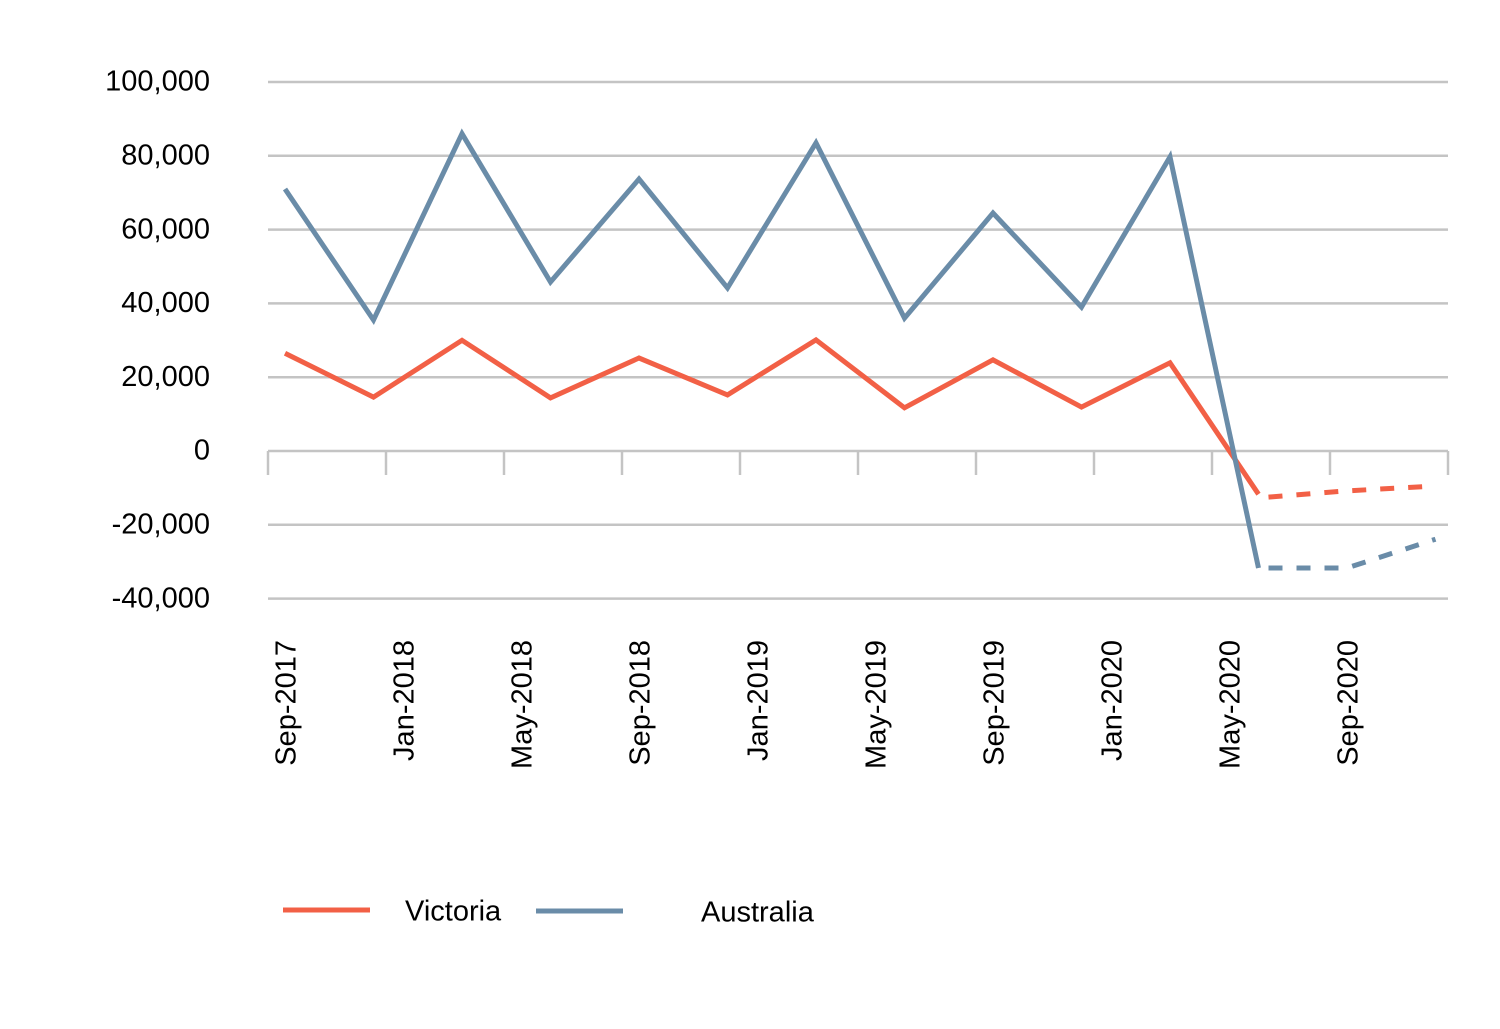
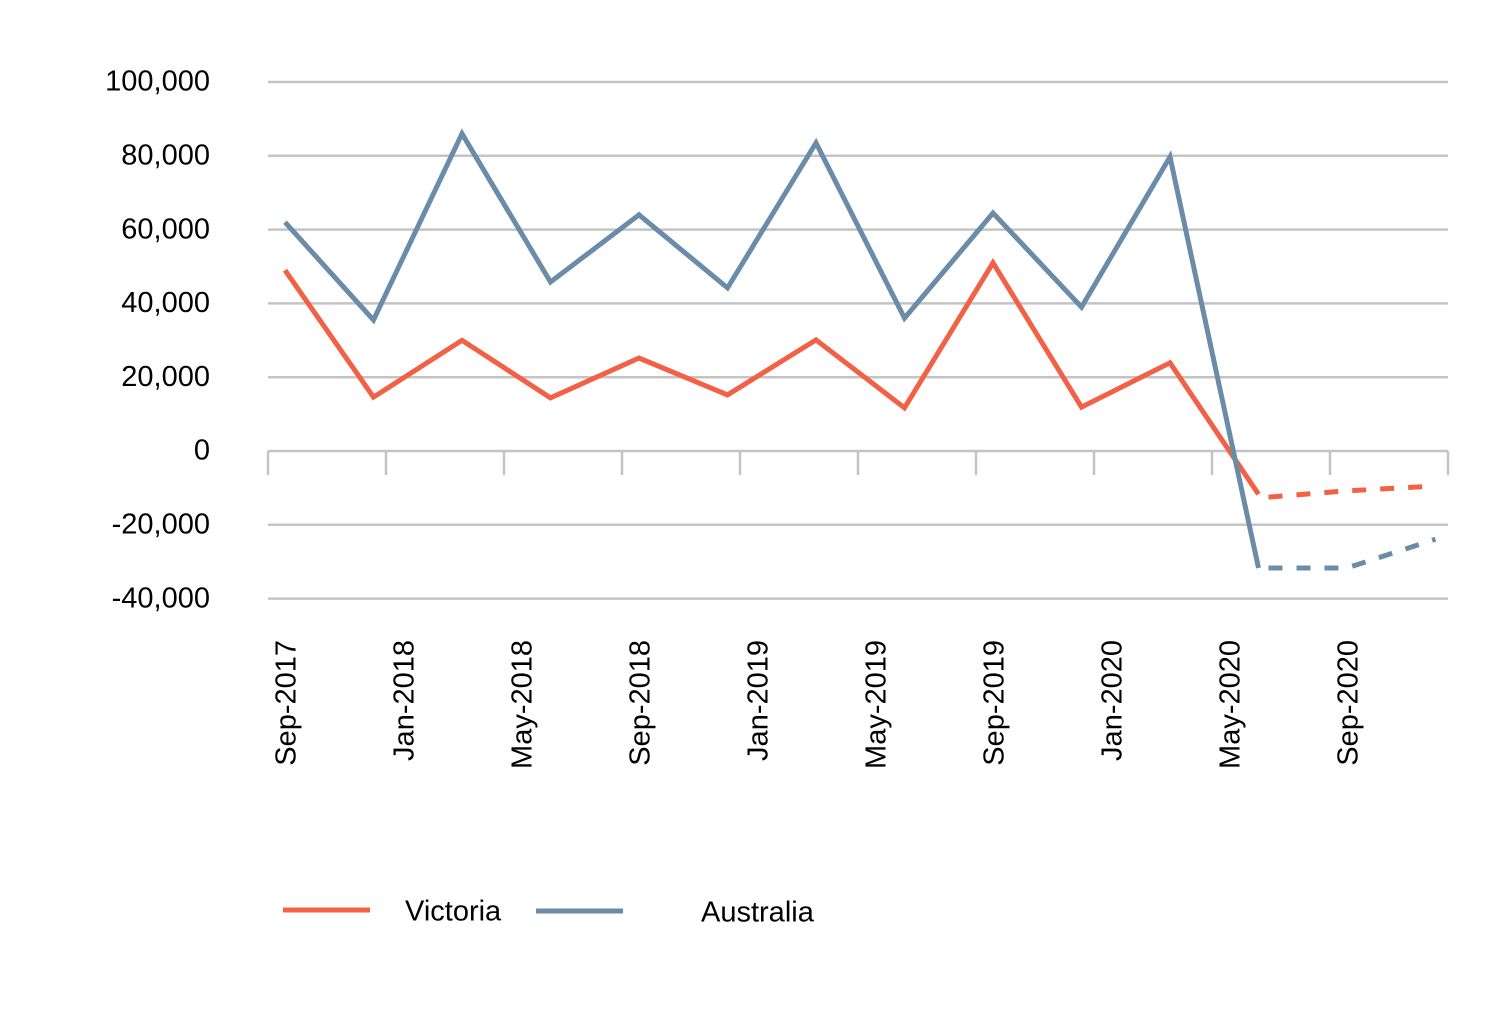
Victoria/Sep-2017: 26000 -> 49000
Australia/Sep-2017: 71000 -> 62000
Australia/Sep-2018: 74000 -> 64000
Victoria/Sep-2019: 25000 -> 51000
